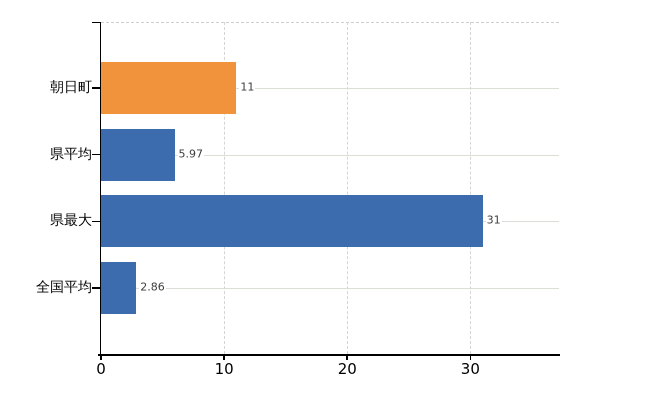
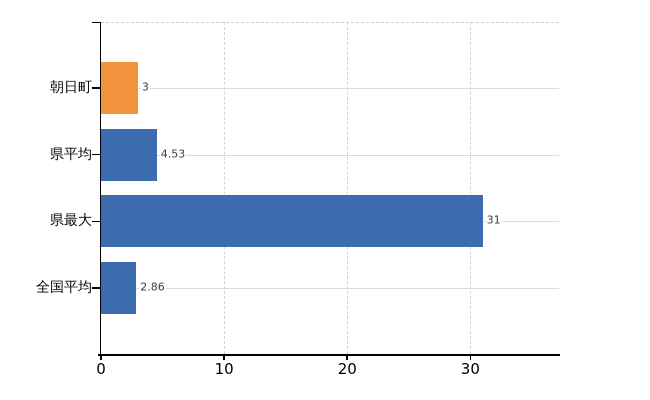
朝日町: 11 -> 3
県平均: 5.97 -> 4.53
